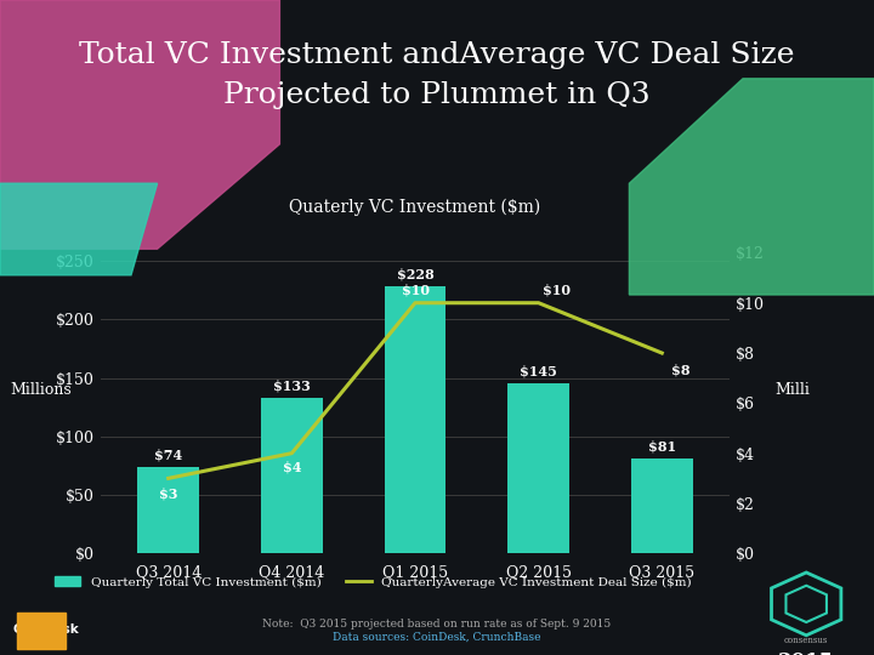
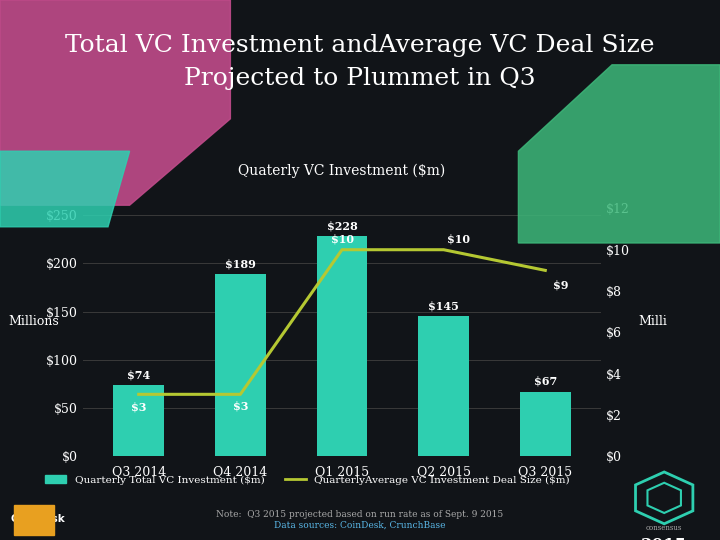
Quarterly Total VC Investment ($m)/Q4 2014: $133 -> $189
QuarterlyAverage VC Investment Deal Size ($m)/Q4 2014: $4 -> $3
Quarterly Total VC Investment ($m)/Q3 2015: $81 -> $67
QuarterlyAverage VC Investment Deal Size ($m)/Q3 2015: $8 -> $9
